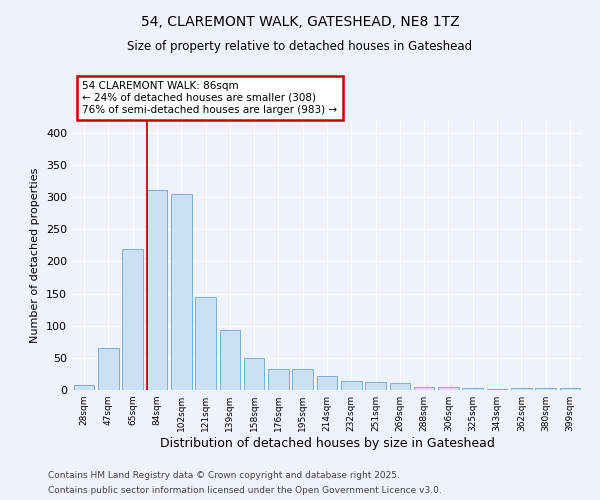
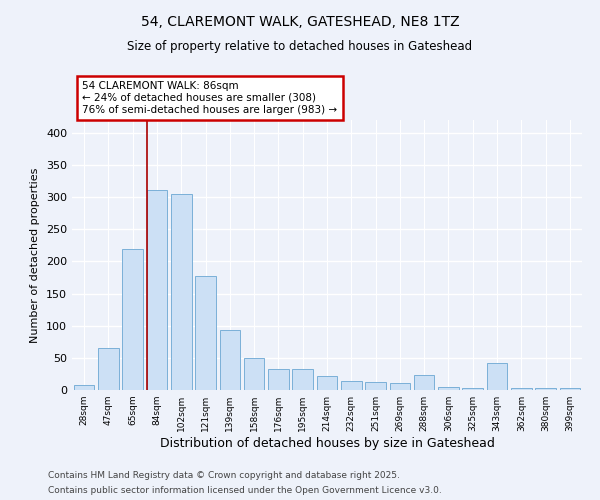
121sqm: 145 -> 178
288sqm: 4 -> 24
343sqm: 2 -> 42
